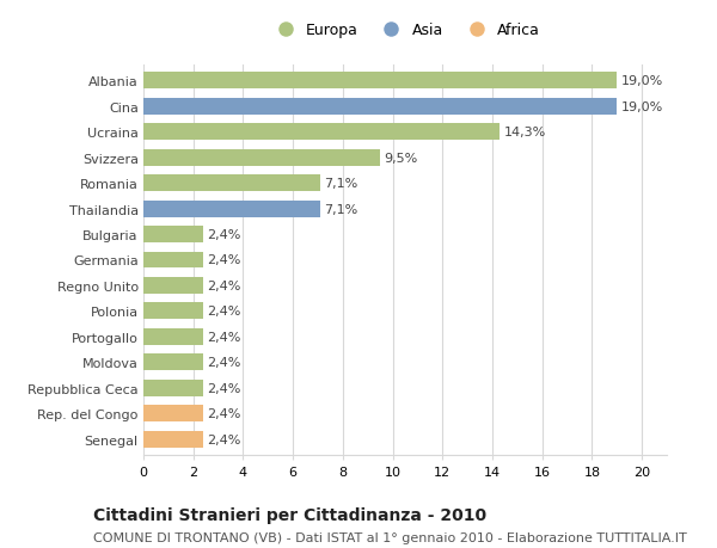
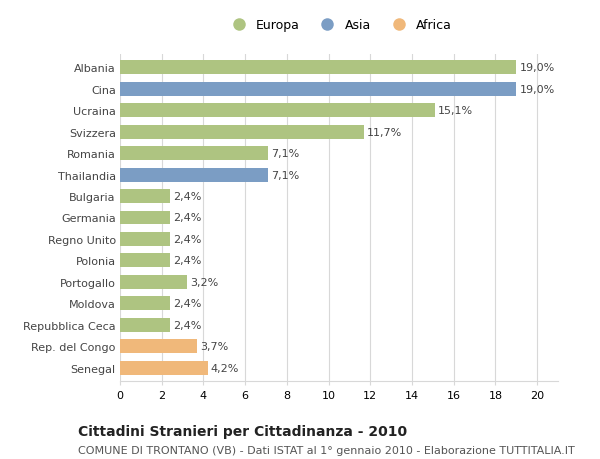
Ucraina: 14,3% -> 15,1%
Svizzera: 9,5% -> 11,7%
Portogallo: 2,4% -> 3,2%
Rep. del Congo: 2,4% -> 3,7%
Senegal: 2,4% -> 4,2%
